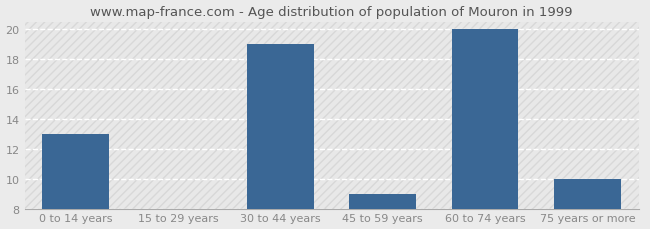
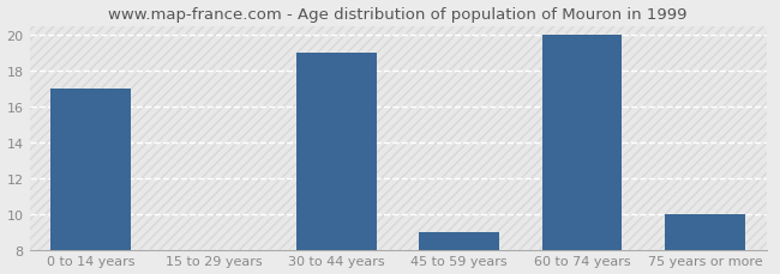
0 to 14 years: 13 -> 17
